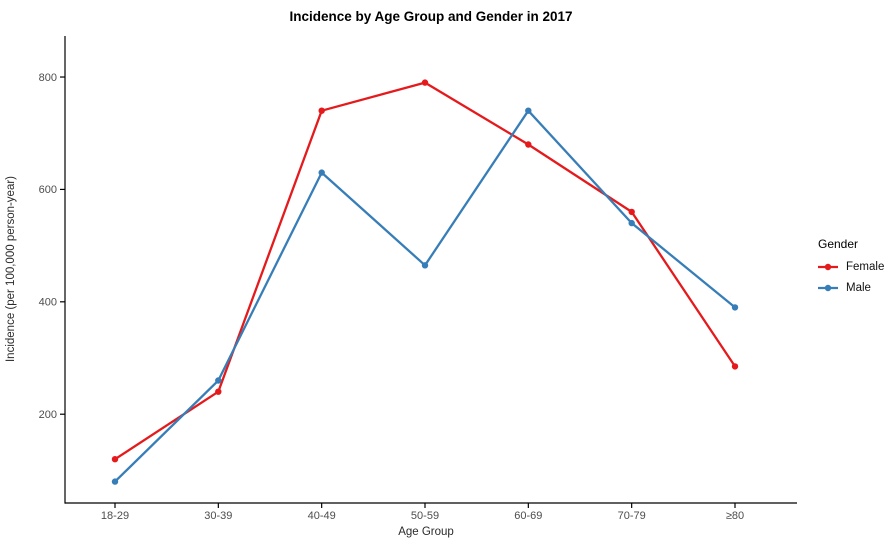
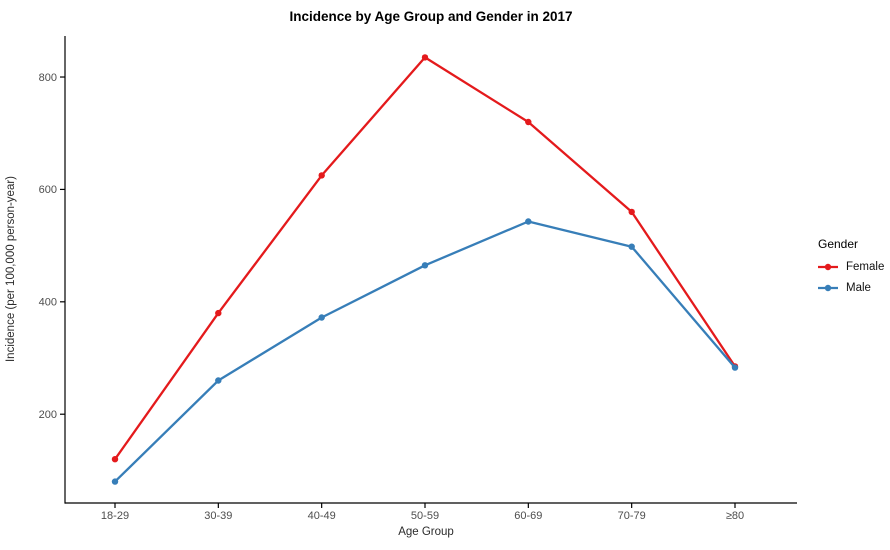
Female/30-39: 240 -> 380
Female/40-49: 740 -> 620
Male/40-49: 630 -> 370
Female/50-59: 790 -> 840
Female/60-69: 680 -> 720
Male/60-69: 740 -> 540
Male/70-79: 540 -> 500
Male/≥80: 390 -> 280
